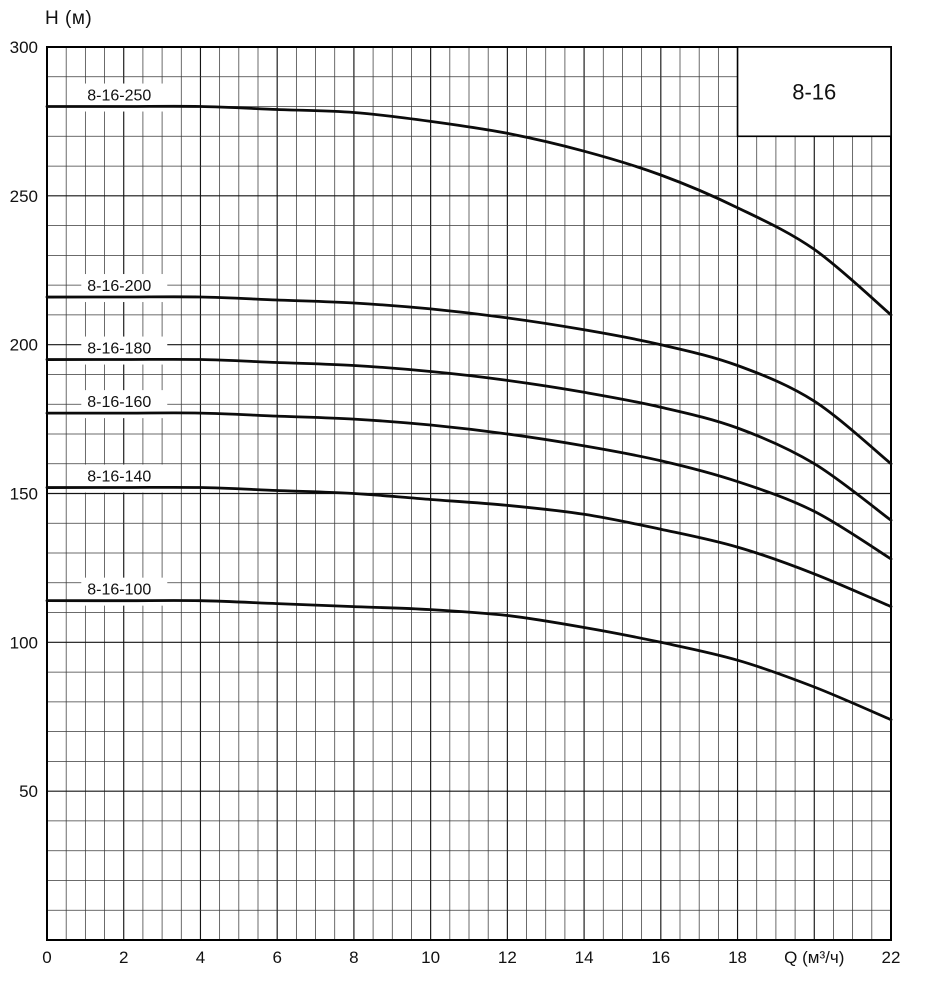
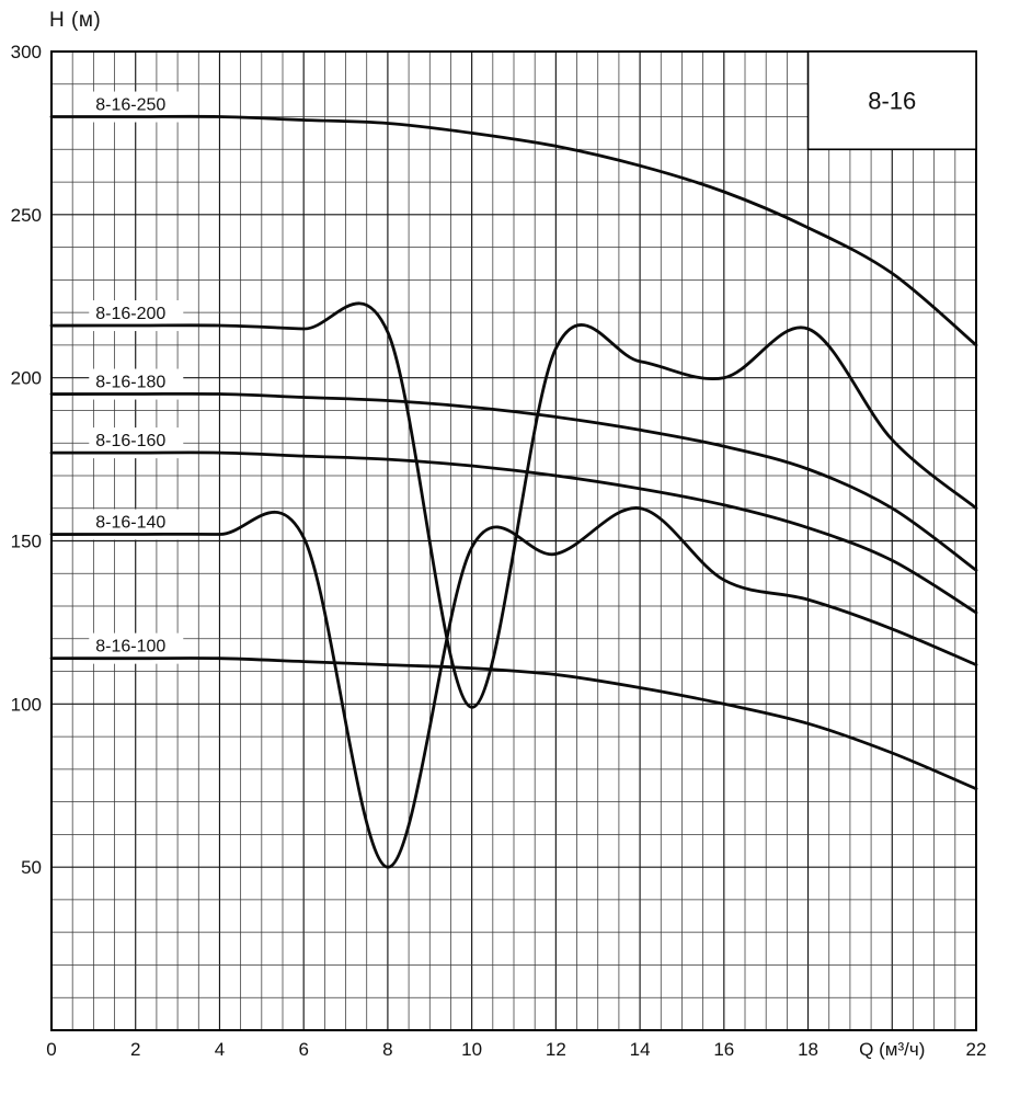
8-16-140/8: 150 -> 50
8-16-200/10: 212 -> 99
8-16-140/14: 143 -> 160
8-16-200/18: 193 -> 215
